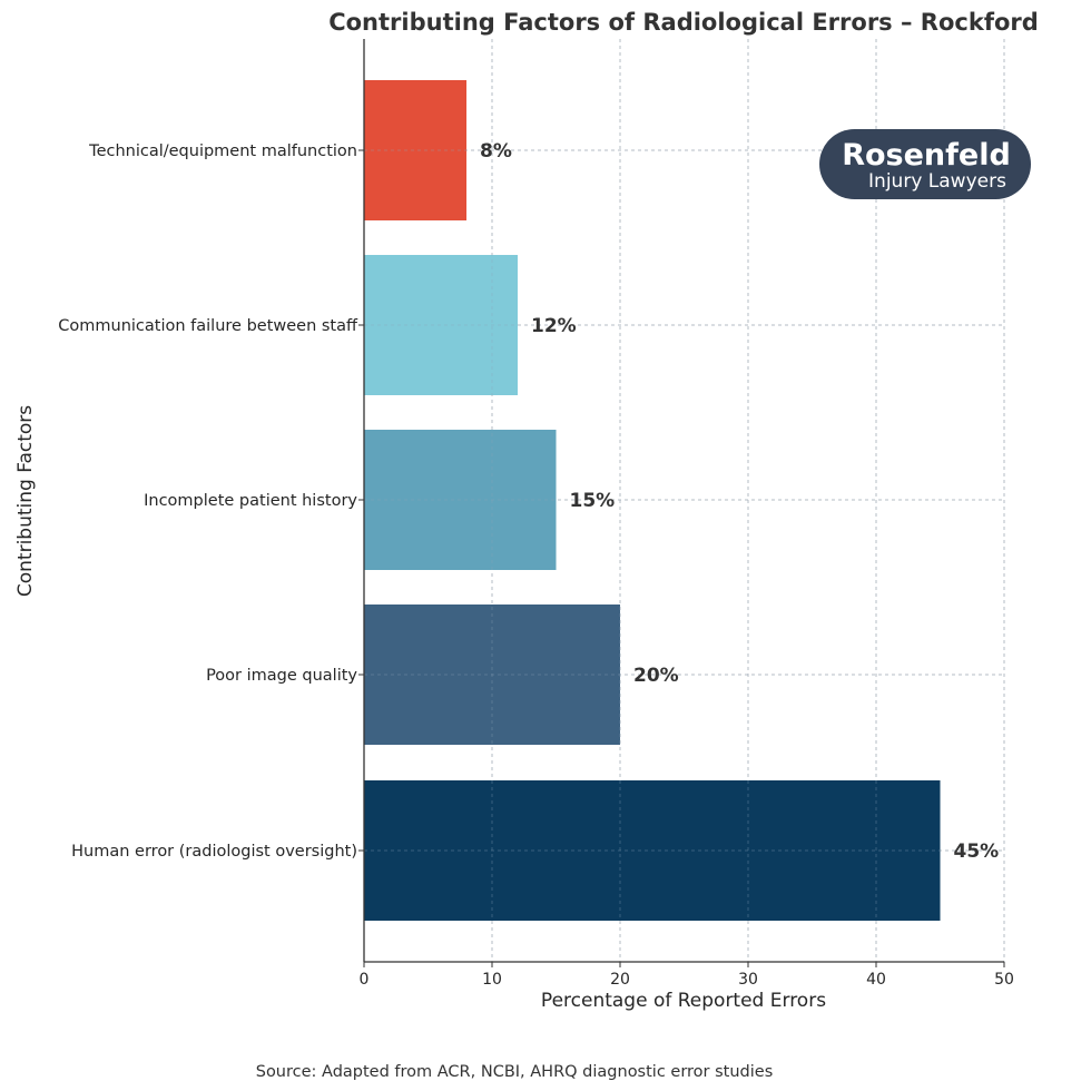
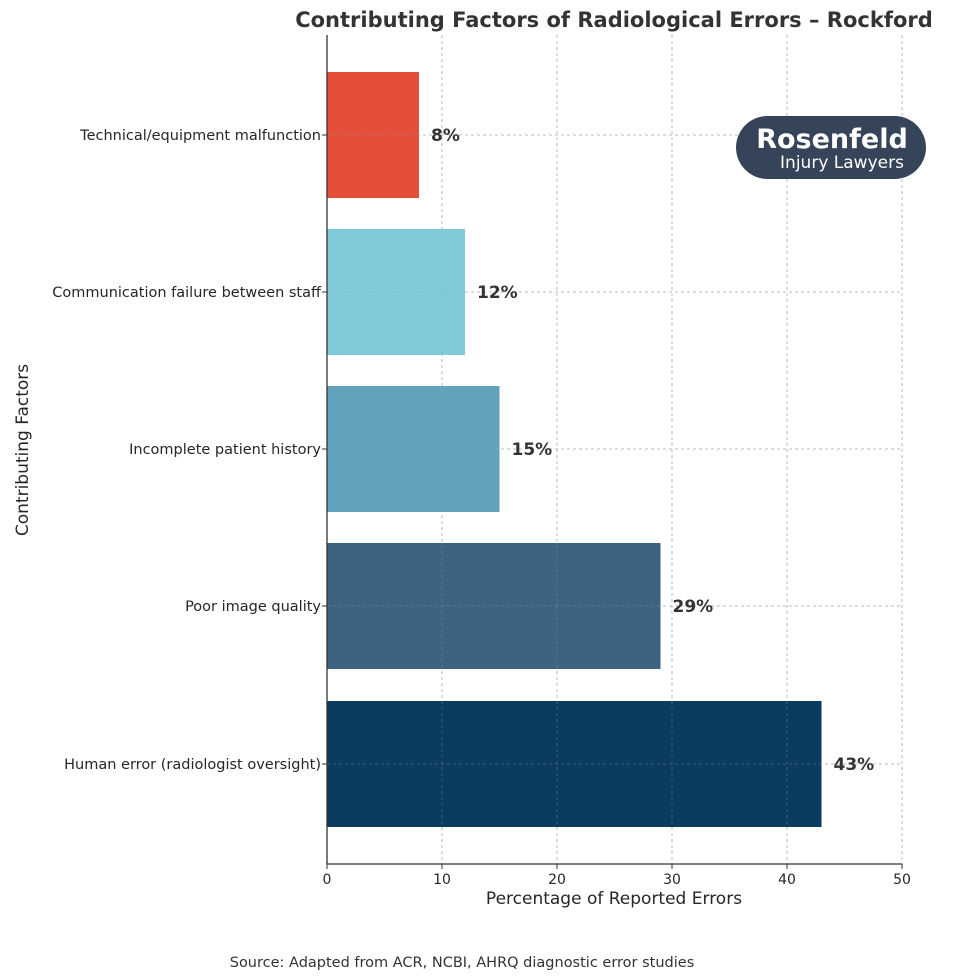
Poor image quality: 20% -> 29%
Human error (radiologist oversight): 45% -> 43%
